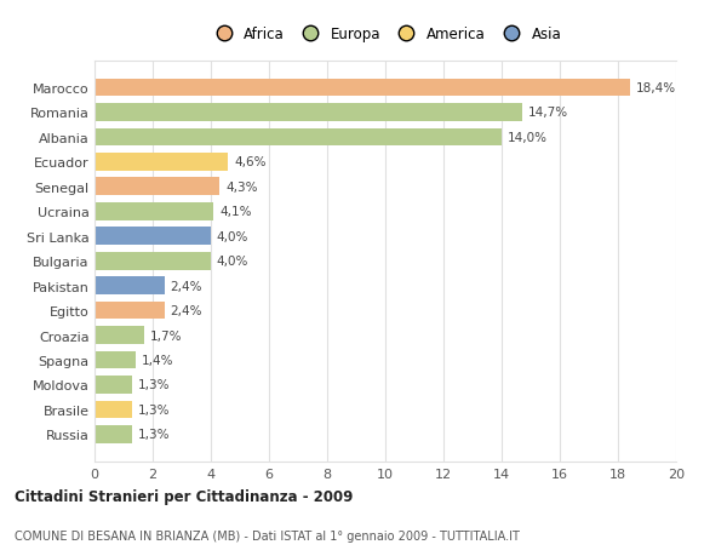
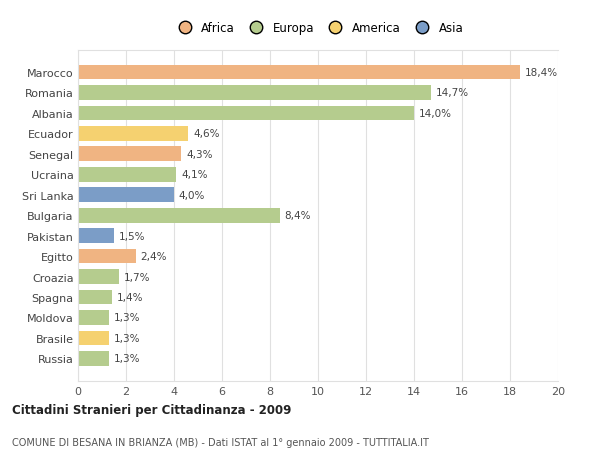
Bulgaria: 4,0% -> 8,4%
Pakistan: 2,4% -> 1,5%
